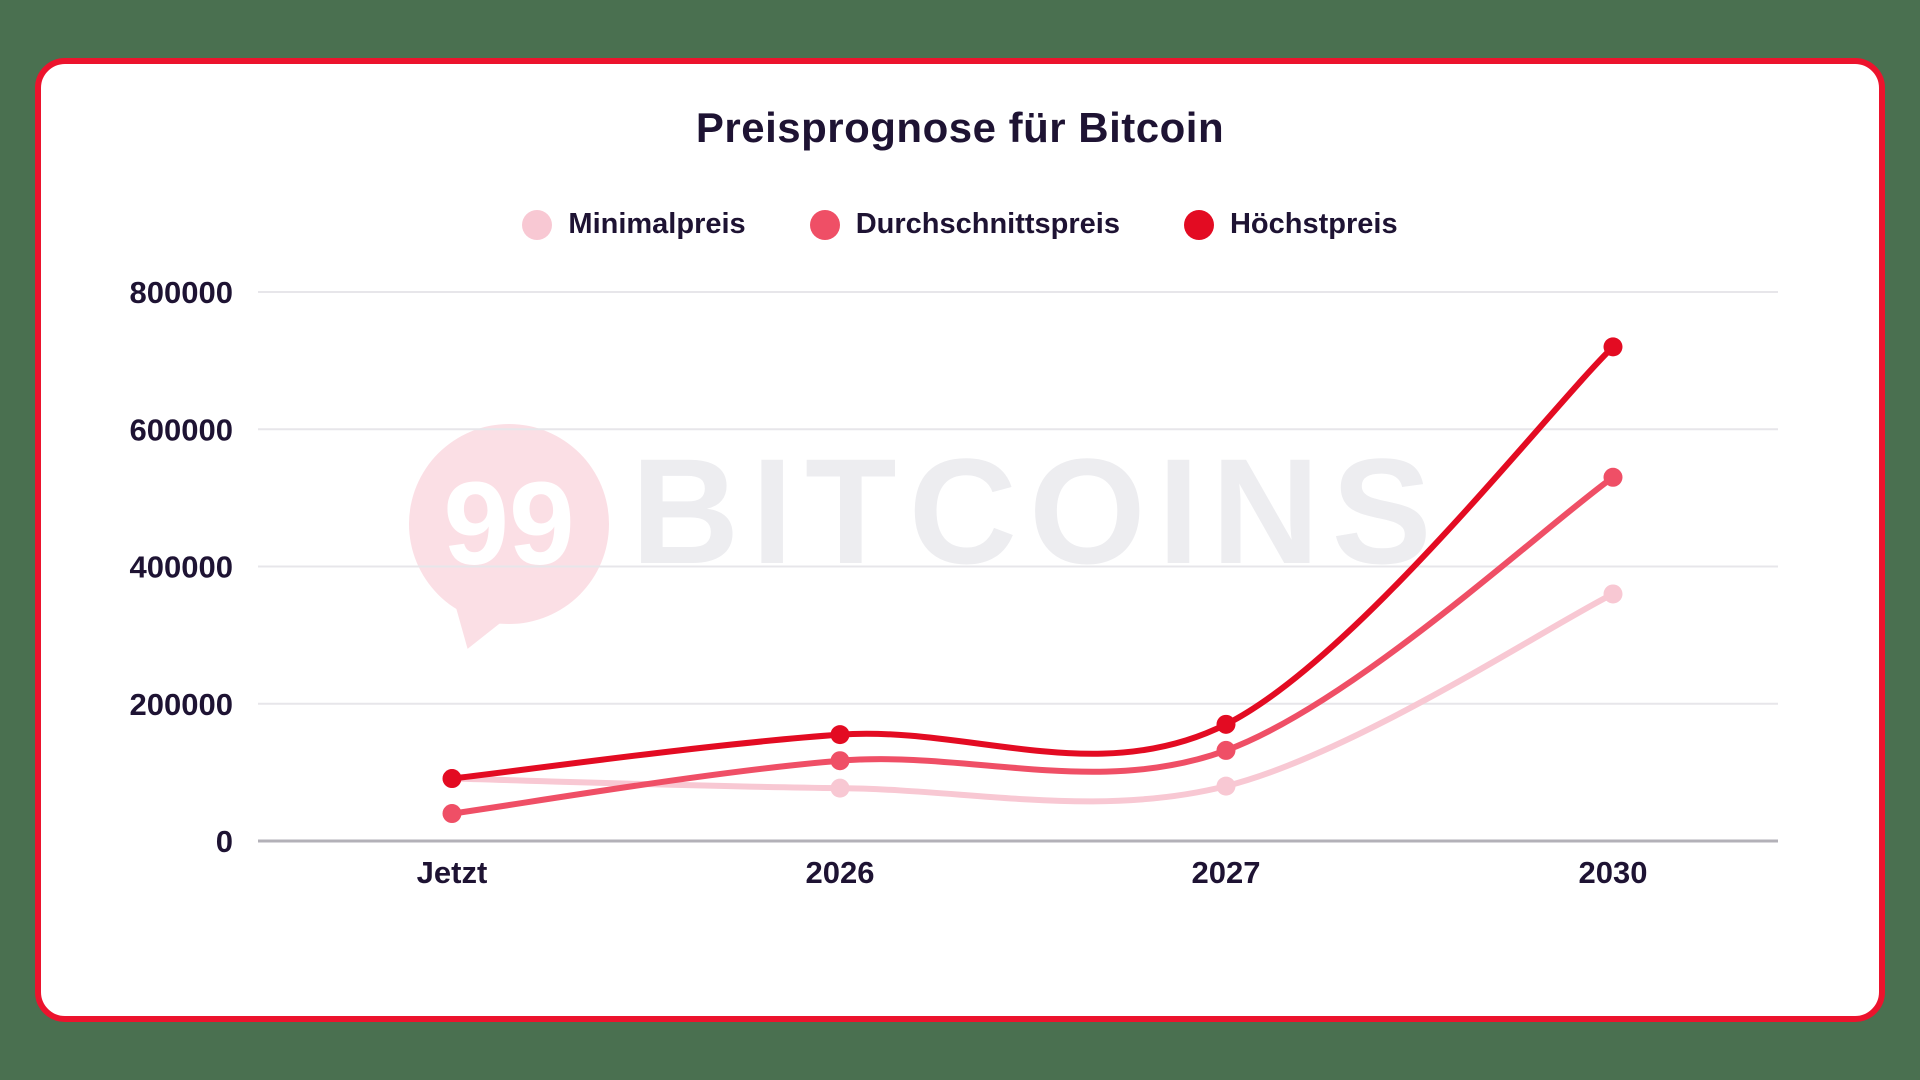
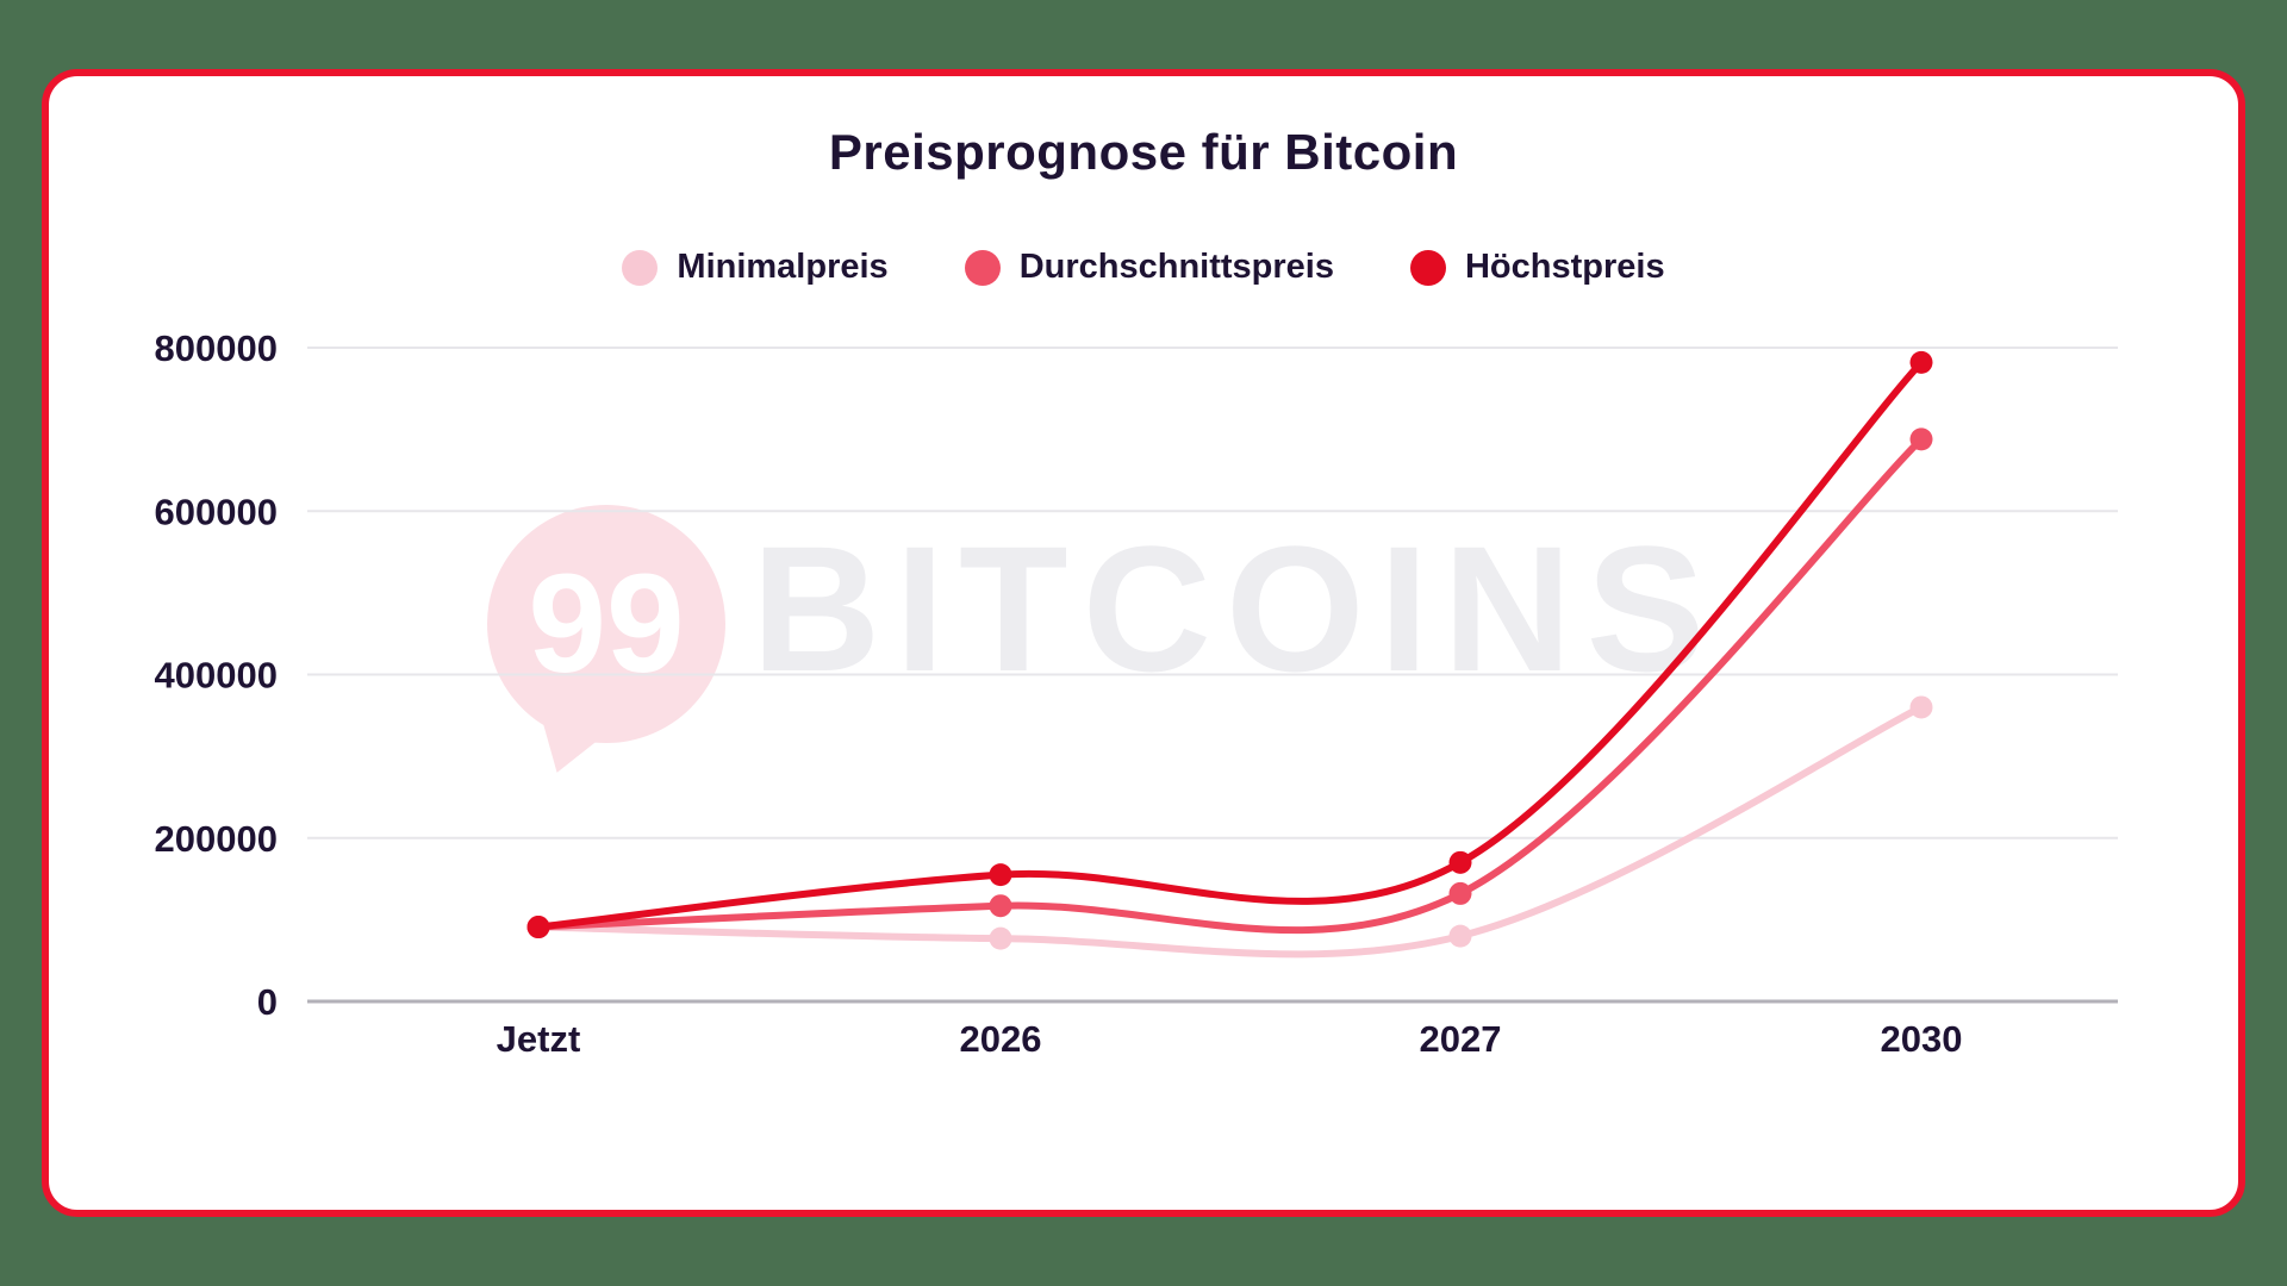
Durchschnittspreis/Jetzt: 40000 -> 90000
Durchschnittspreis/2030: 530000 -> 690000
Höchstpreis/2030: 720000 -> 780000
